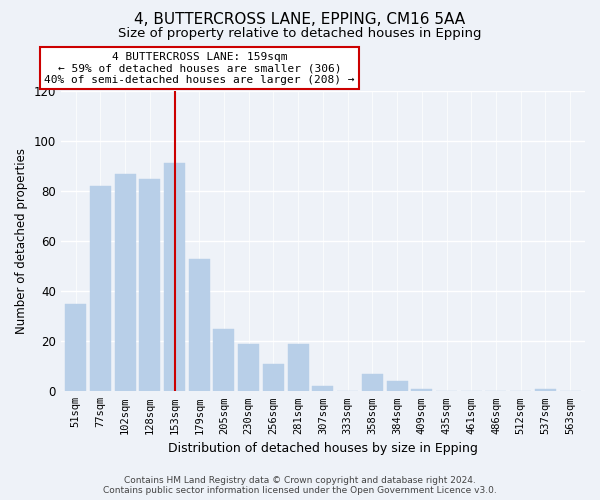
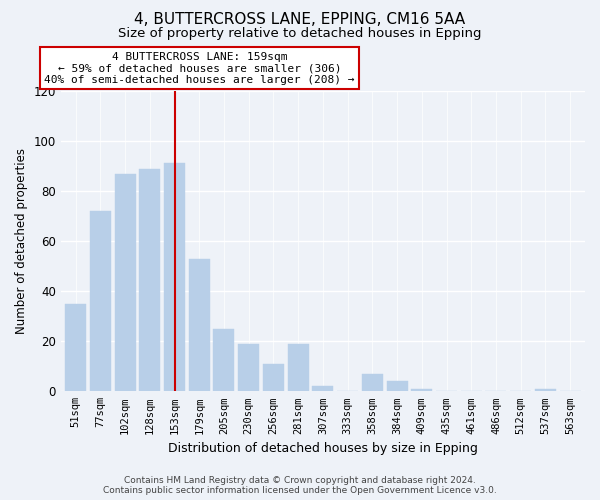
77sqm: 82 -> 72
128sqm: 85 -> 89
